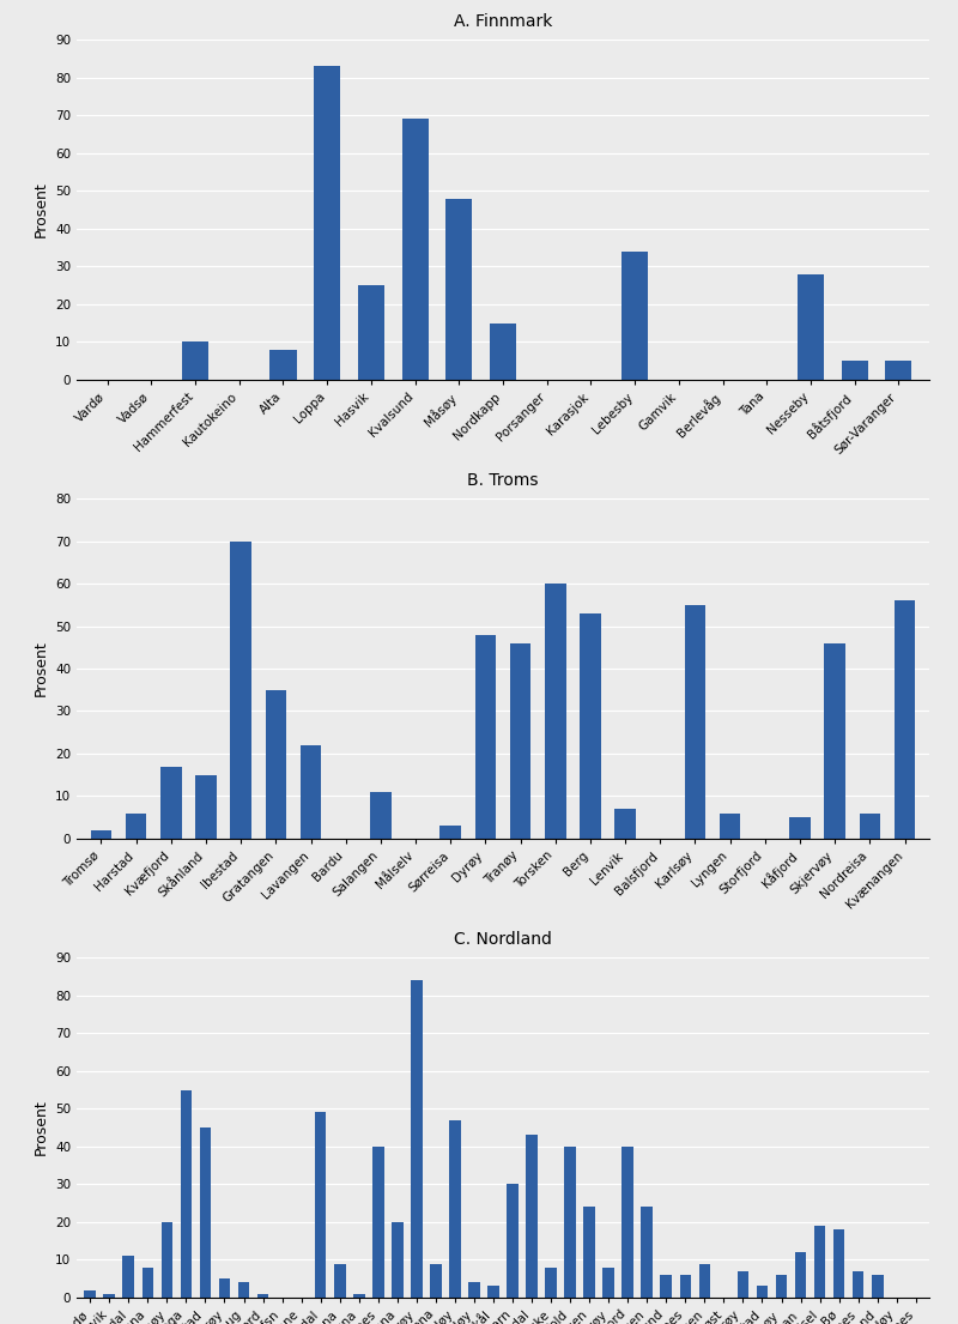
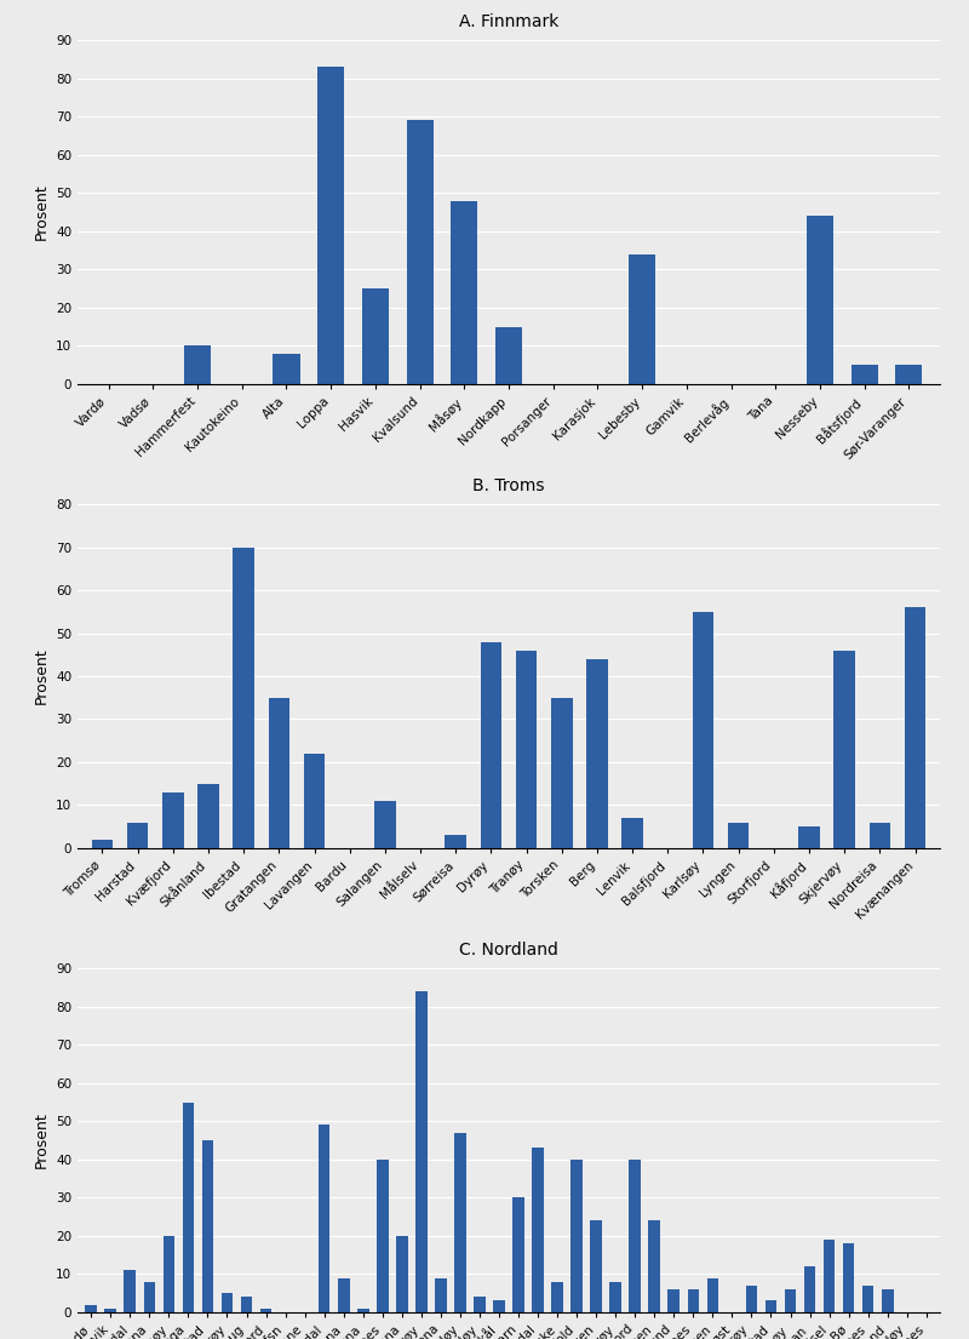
A. Finnmark/Nesseby: 28 -> 44
B. Troms/Kvæfjord: 17 -> 13
B. Troms/Torsken: 60 -> 35
B. Troms/Berg: 53 -> 44
